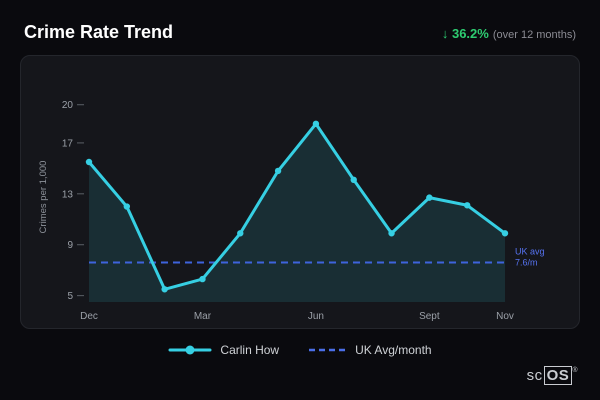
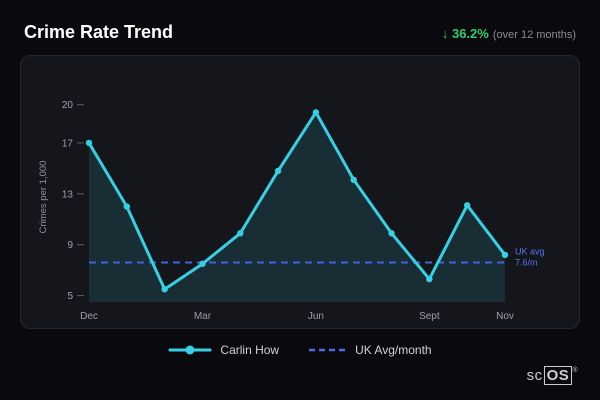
Dec: 15.5 -> 17.0
Mar: 6.3 -> 7.5
Jun: 18.5 -> 19.4
Sept: 12.7 -> 6.3
Nov: 9.9 -> 8.2
